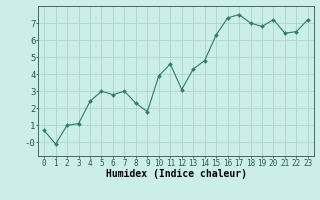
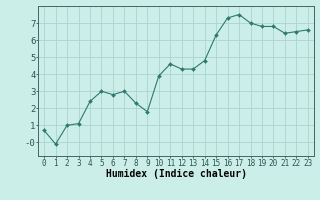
12: 3.1 -> 4.3
20: 7.2 -> 6.8
23: 7.2 -> 6.6
